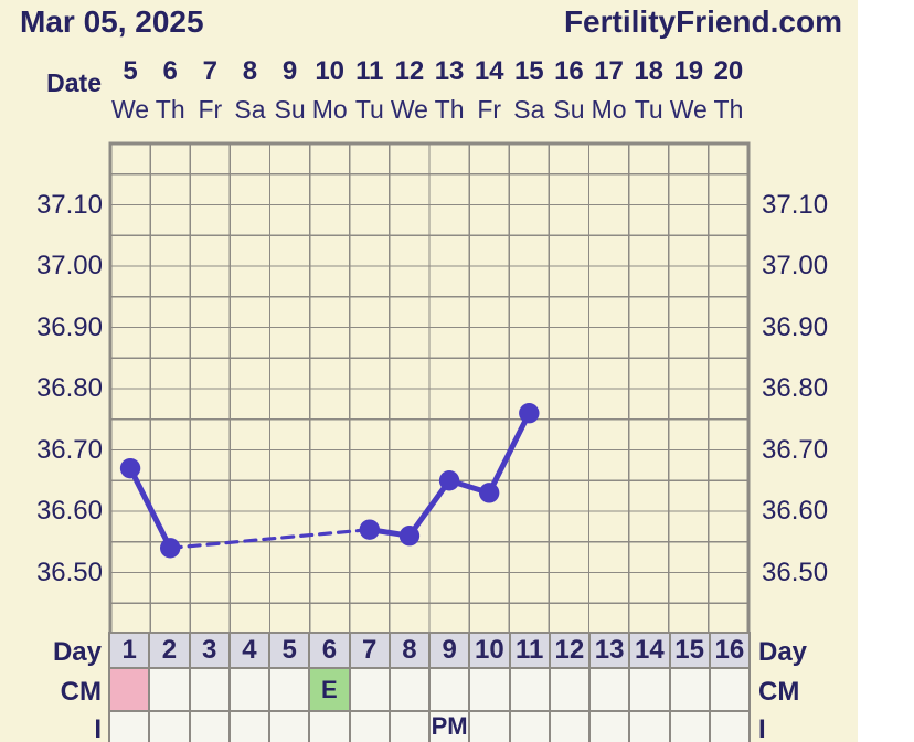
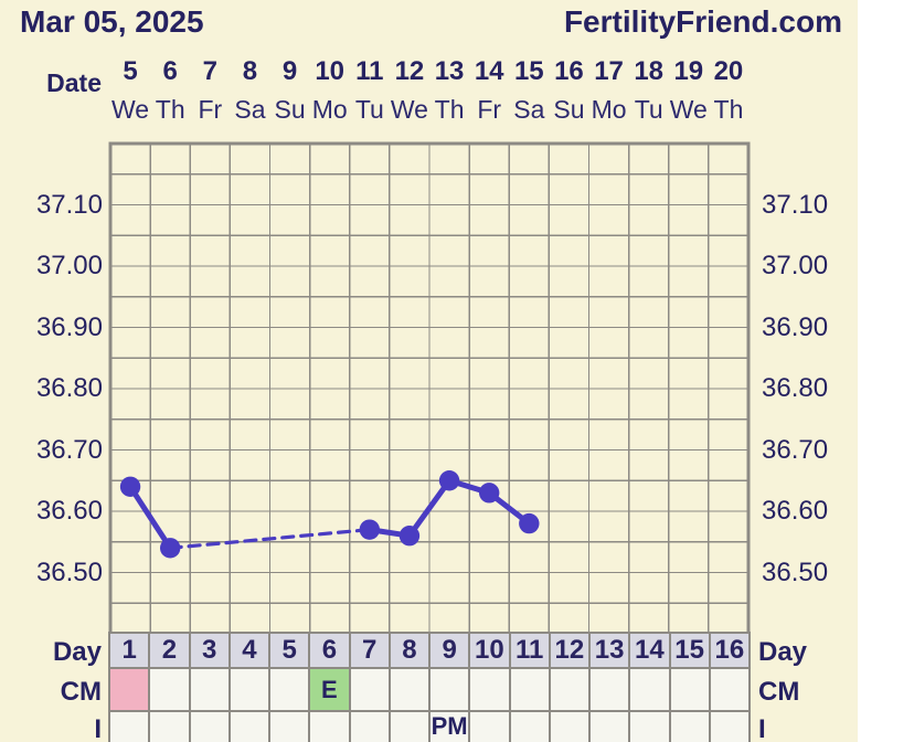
1: 36.67 -> 36.64
11: 36.76 -> 36.58
